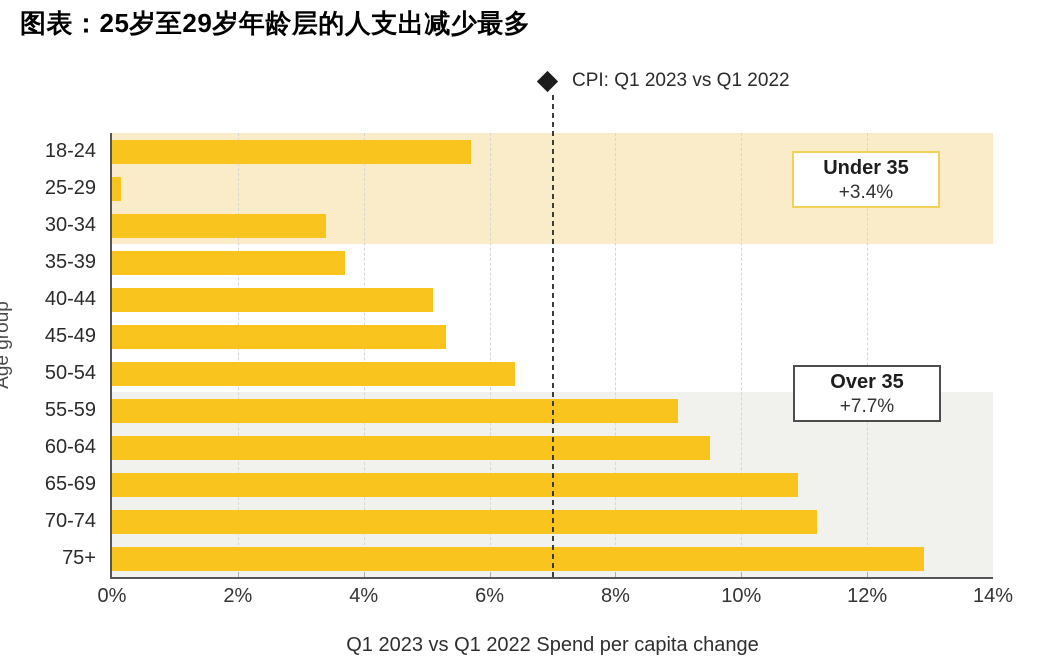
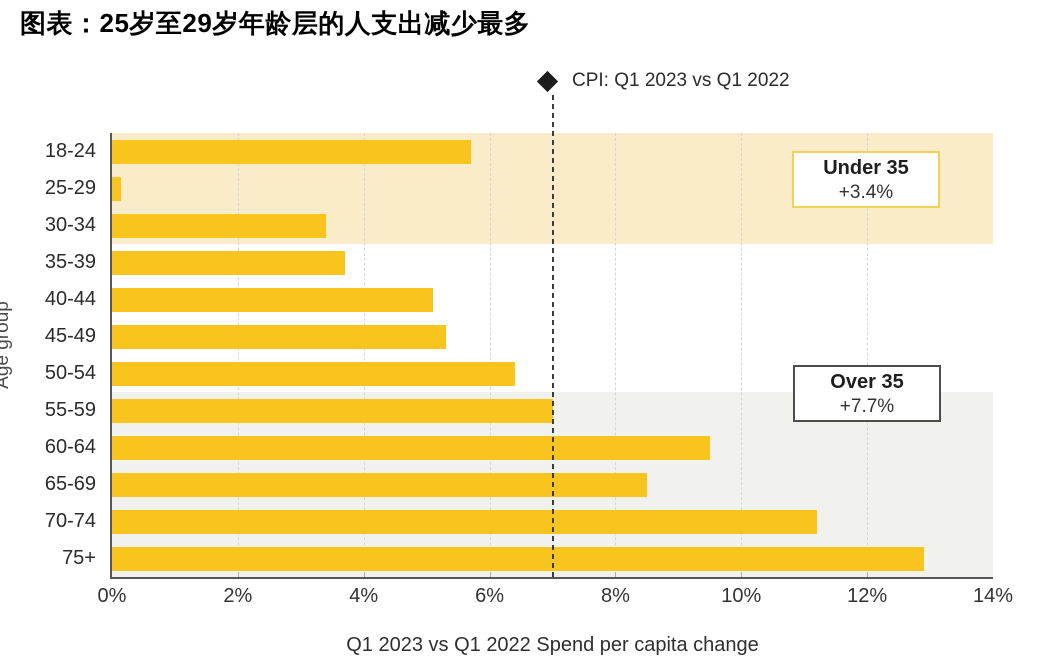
55-59: 9.0% -> 7.0%
65-69: 10.9% -> 8.5%
